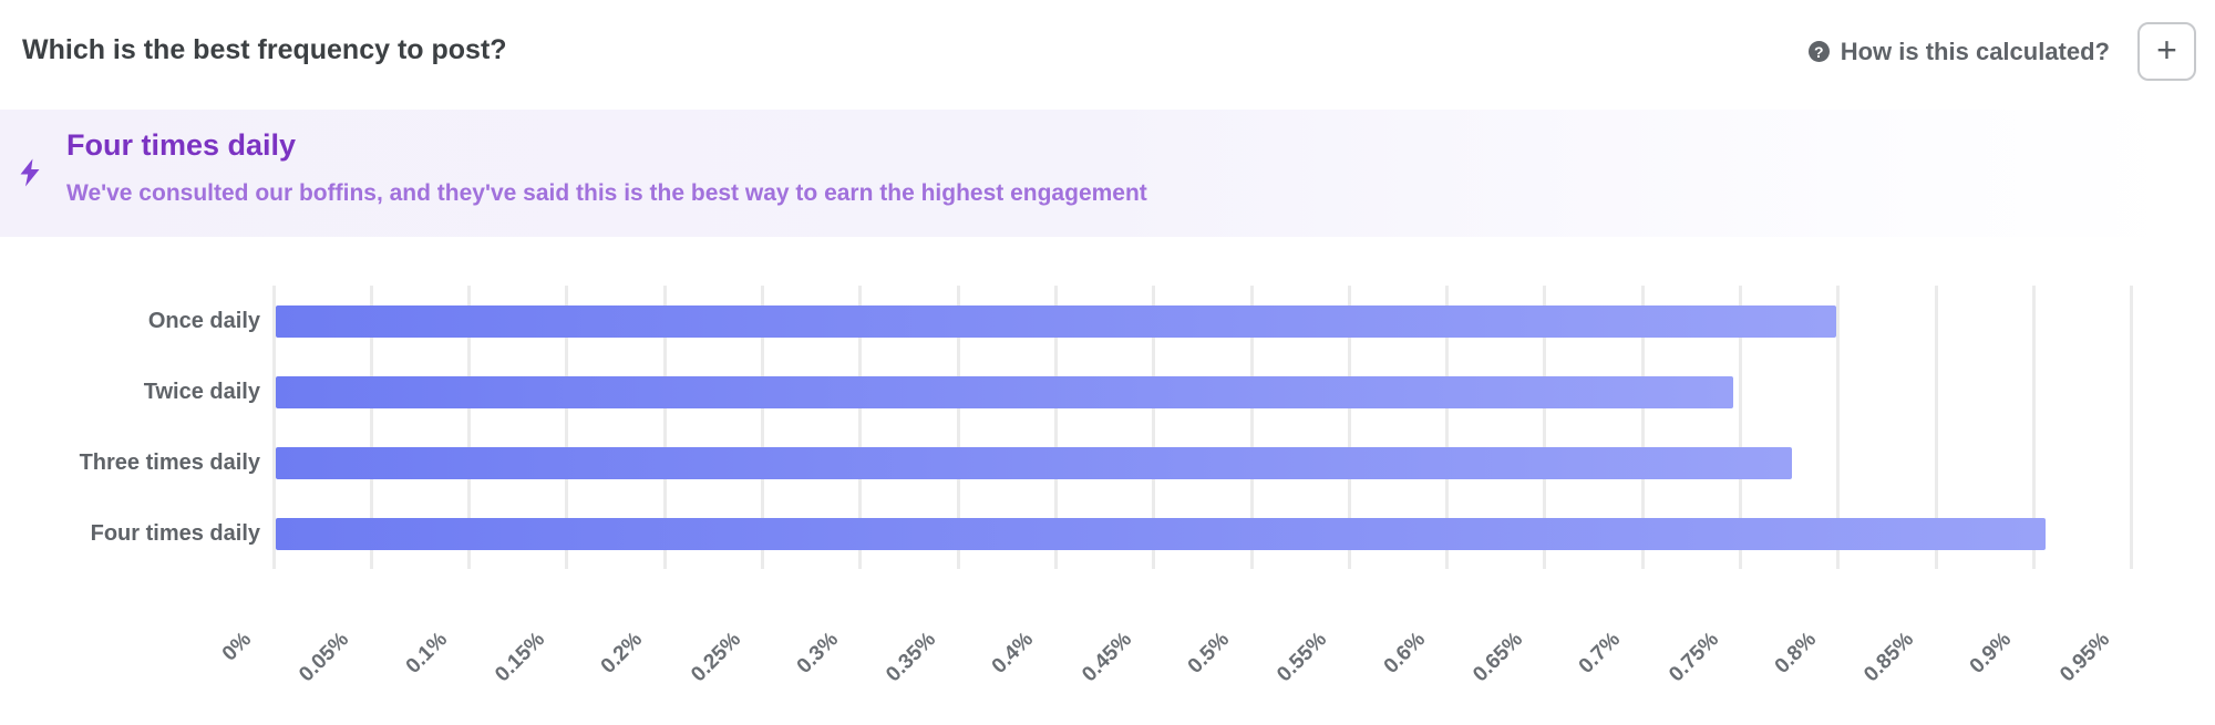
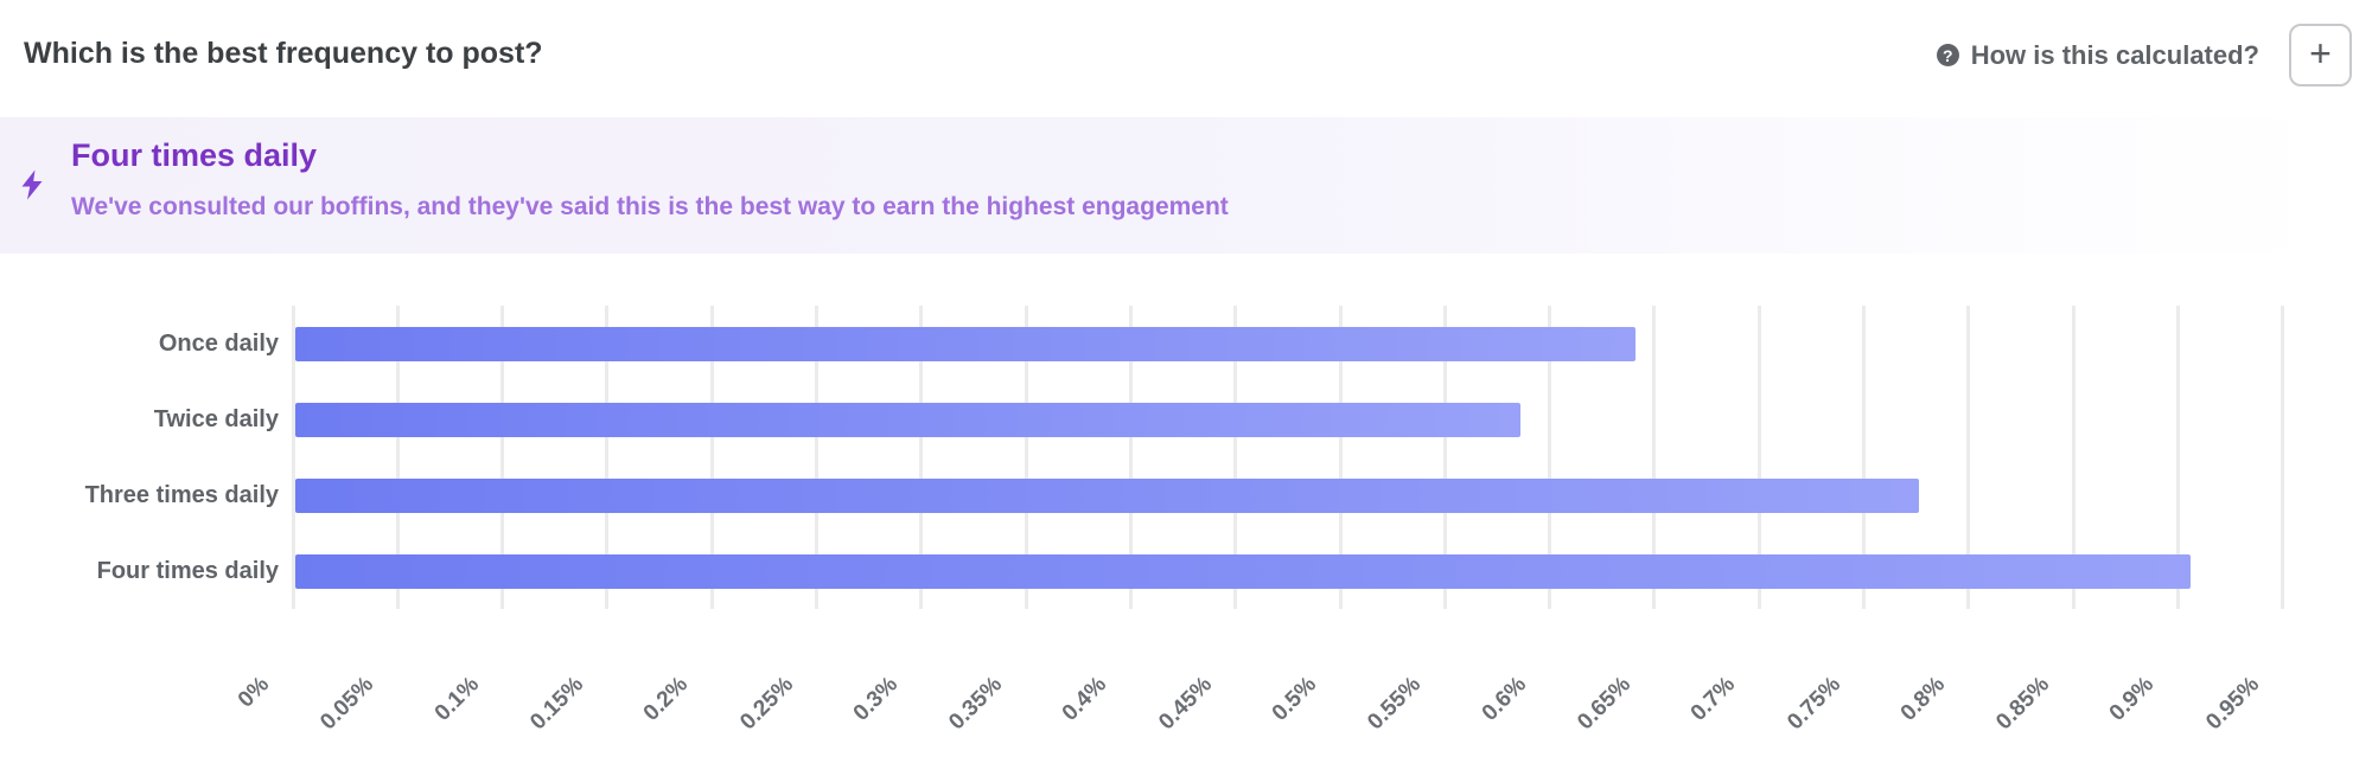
Once daily: 0.798% -> 0.640%
Twice daily: 0.745% -> 0.585%
